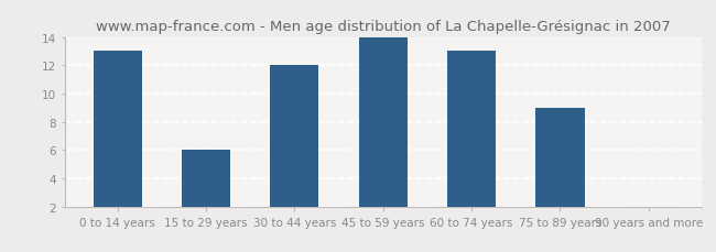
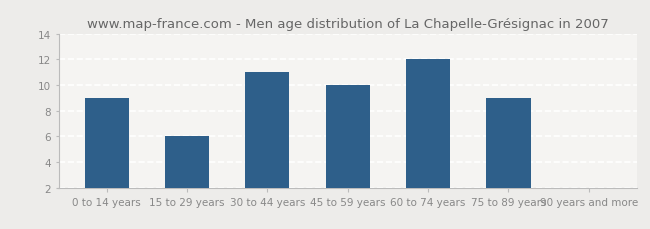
0 to 14 years: 13 -> 9
30 to 44 years: 12 -> 11
45 to 59 years: 14 -> 10
60 to 74 years: 13 -> 12
